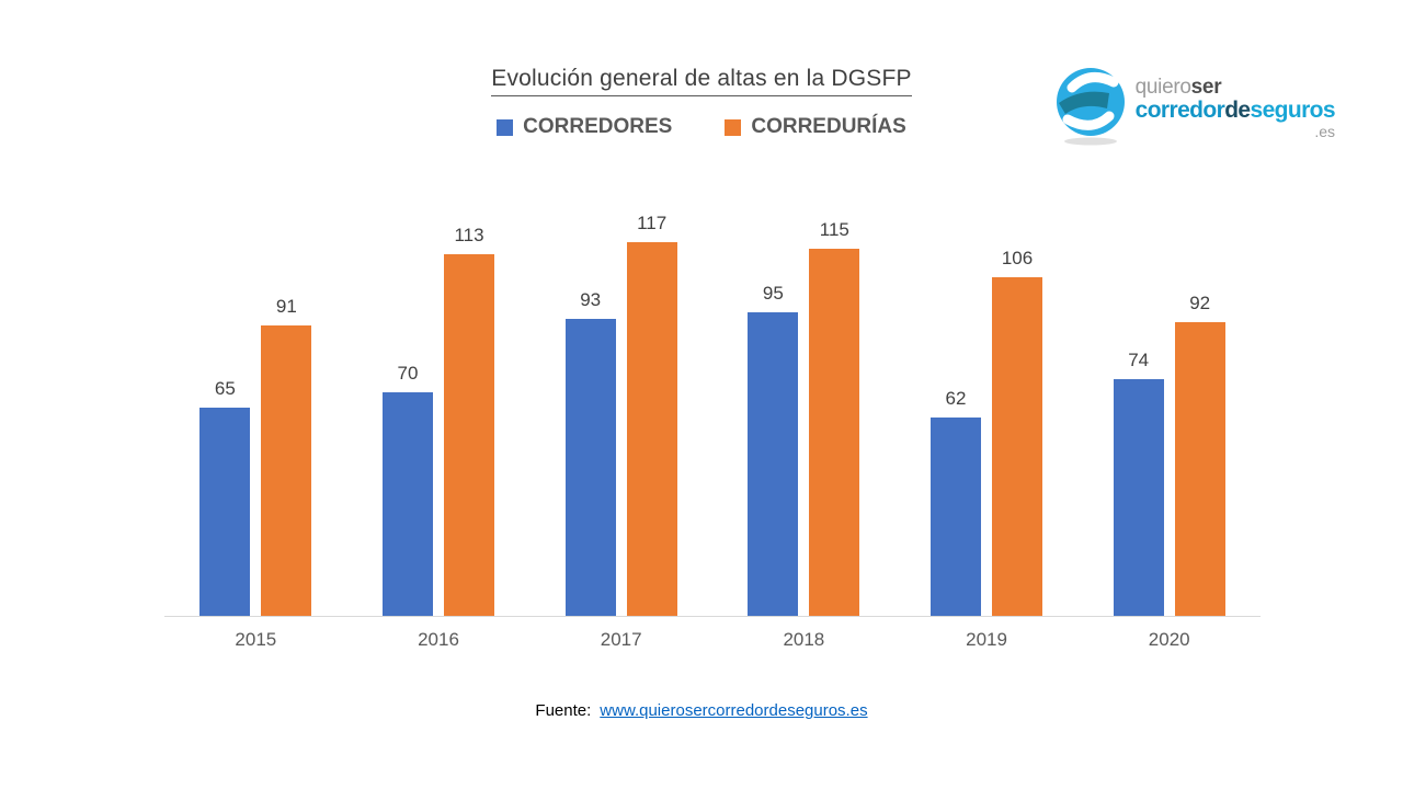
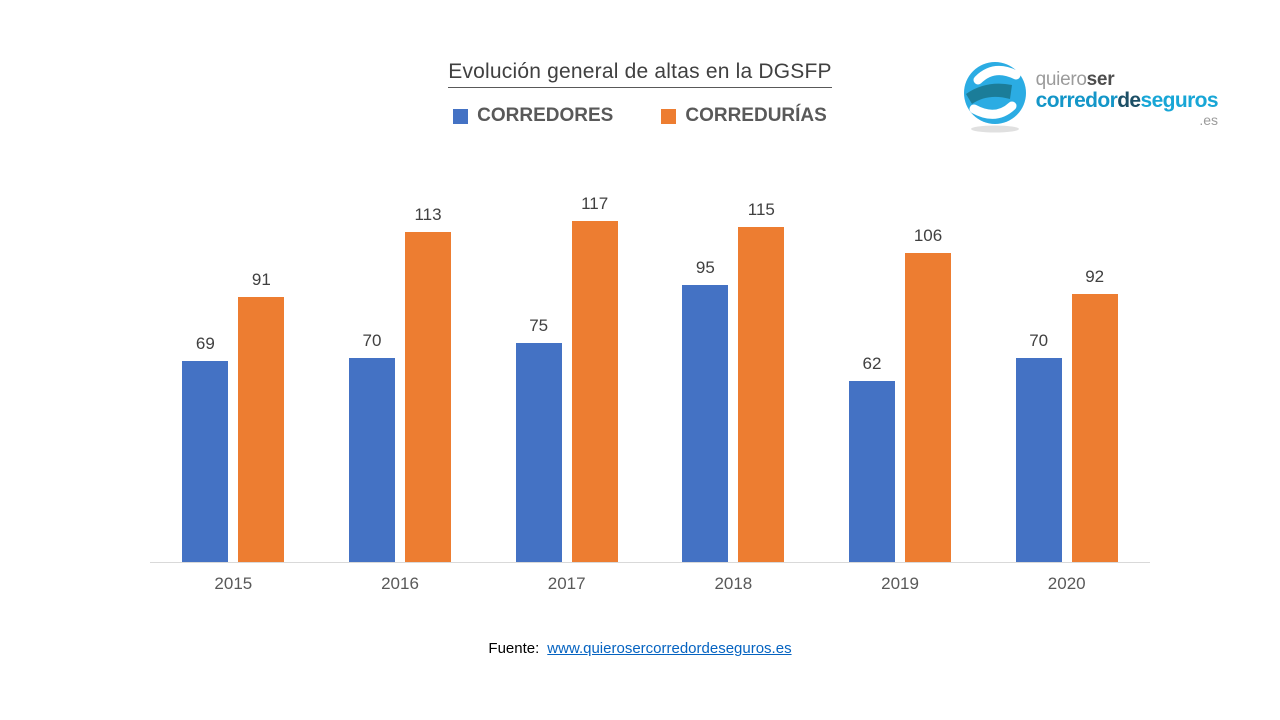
CORREDORES/2015: 65 -> 69
CORREDORES/2017: 93 -> 75
CORREDORES/2020: 74 -> 70
